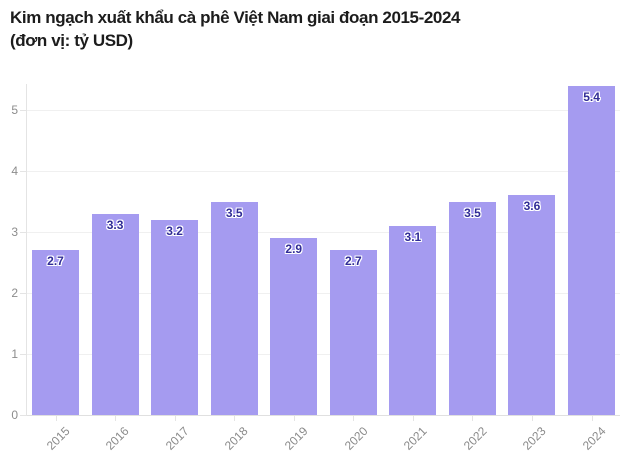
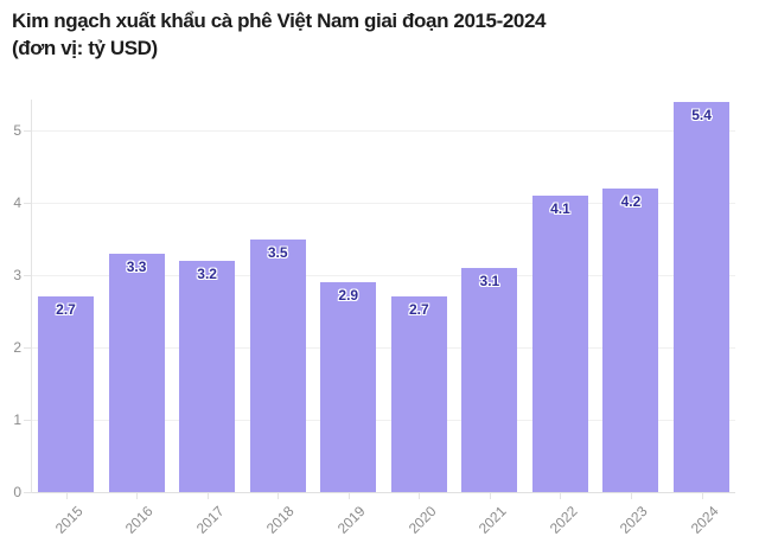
2022: 3.5 -> 4.1
2023: 3.6 -> 4.2
